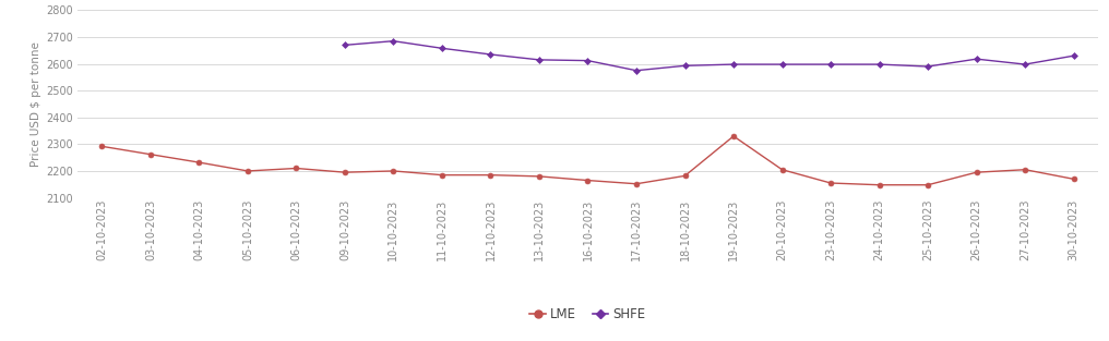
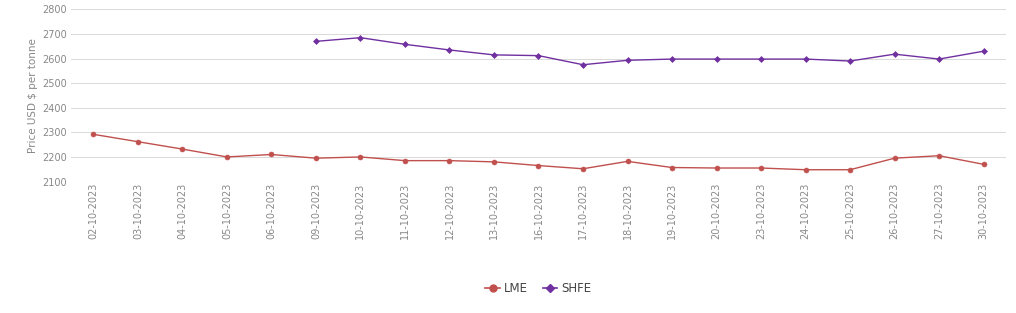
LME/19-10-2023: 2330 -> 2157
LME/20-10-2023: 2205 -> 2155
